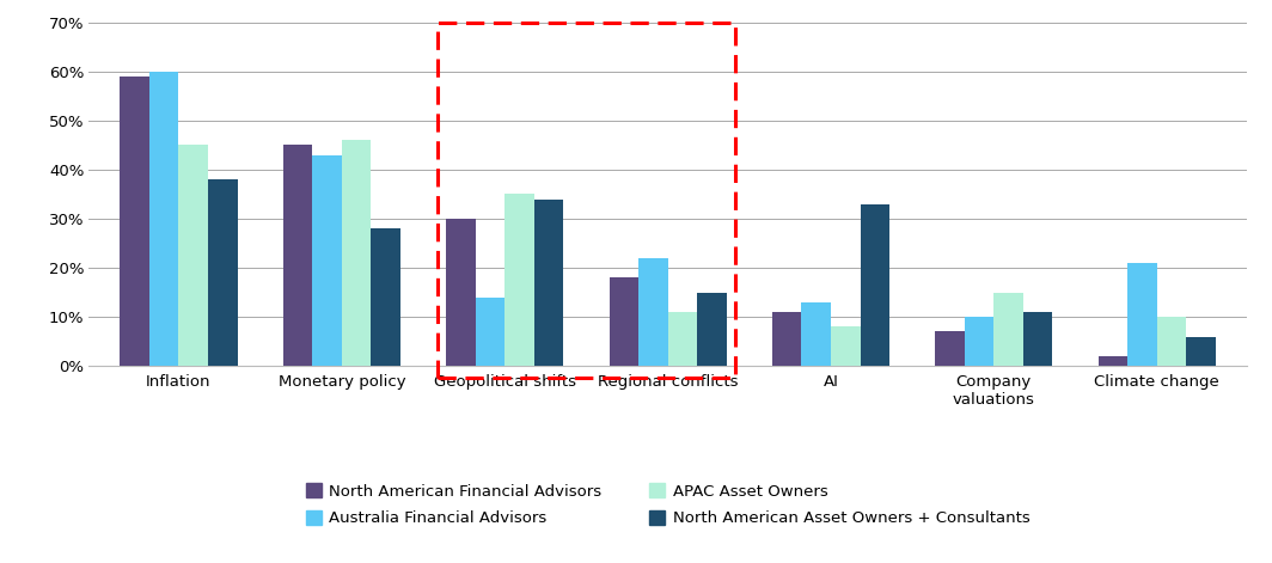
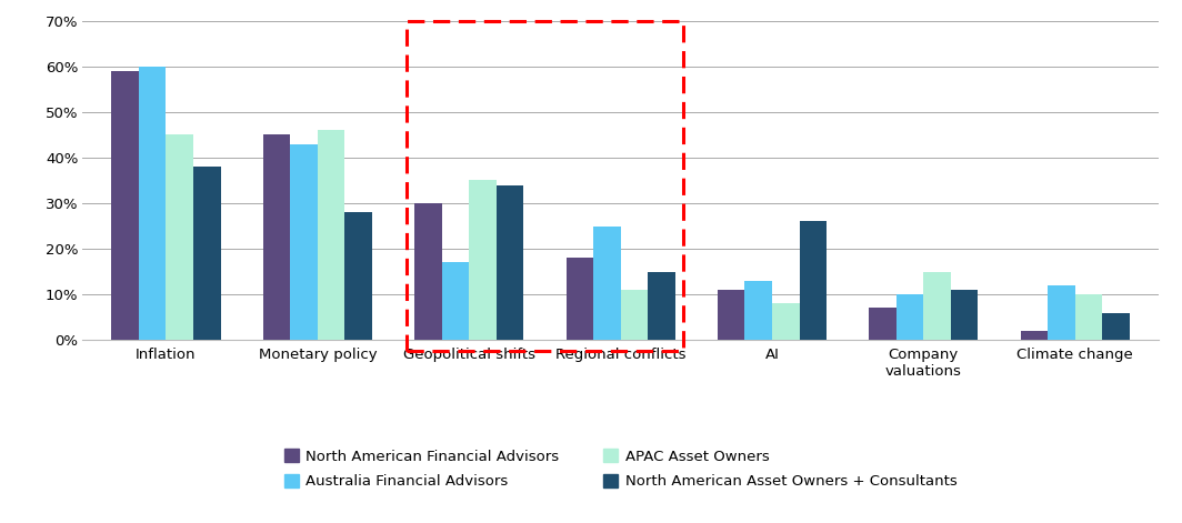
Australia Financial Advisors/Geopolitical shifts: 14% -> 17%
Australia Financial Advisors/Regional conflicts: 22% -> 25%
North American Asset Owners + Consultants/AI: 33% -> 26%
Australia Financial Advisors/Climate change: 21% -> 12%
